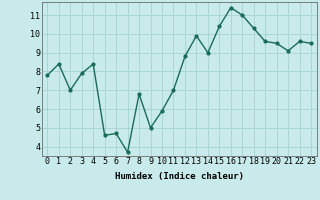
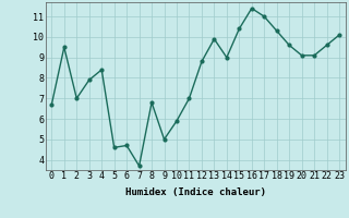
0: 7.8 -> 6.7
1: 8.4 -> 9.5
20: 9.5 -> 9.1
23: 9.5 -> 10.1
